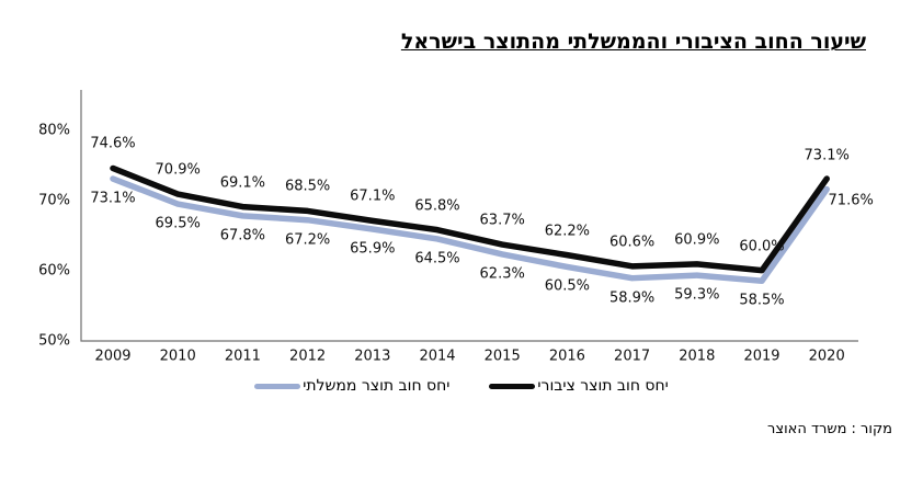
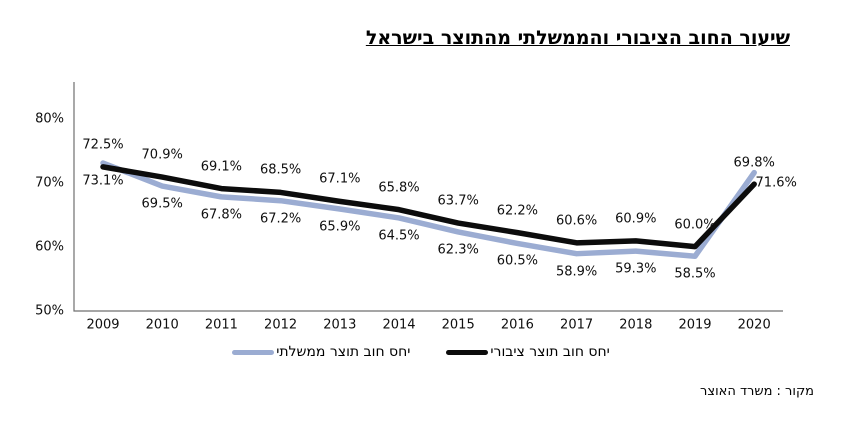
יחס חוב תוצר ציבורי/2009: 74.6% -> 72.5%
יחס חוב תוצר ציבורי/2020: 73.1% -> 69.8%
